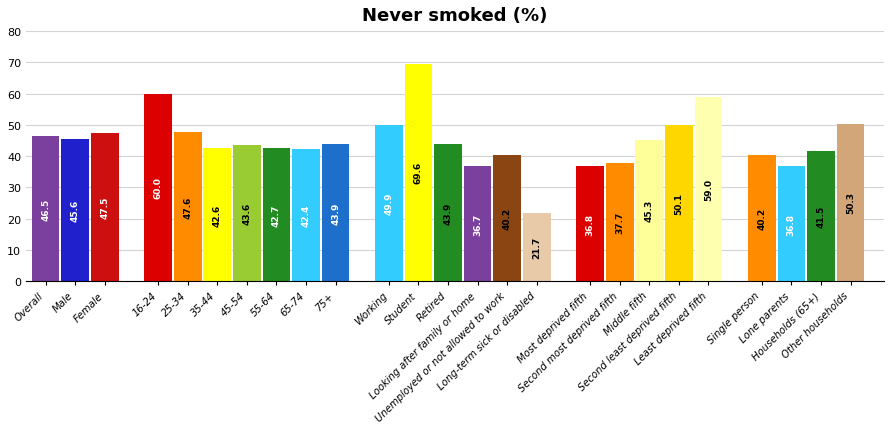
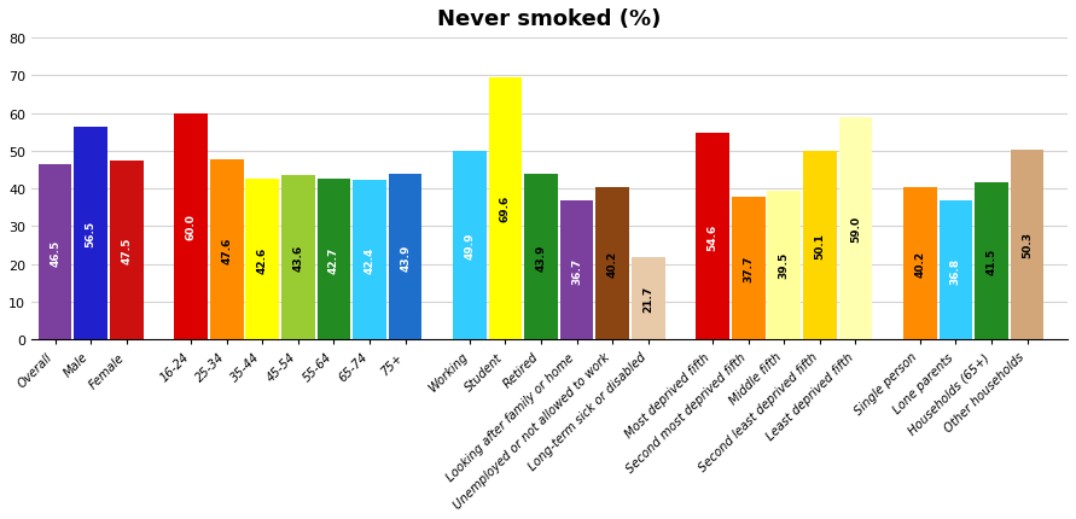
Male: 45.6 -> 56.5
Most deprived fifth: 36.8 -> 54.6
Middle fifth: 45.3 -> 39.5
